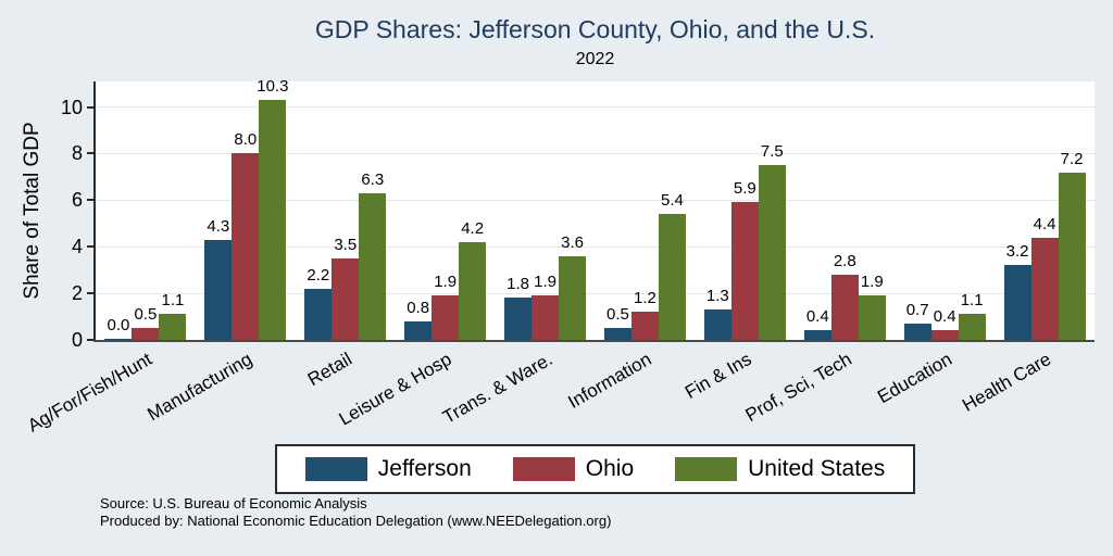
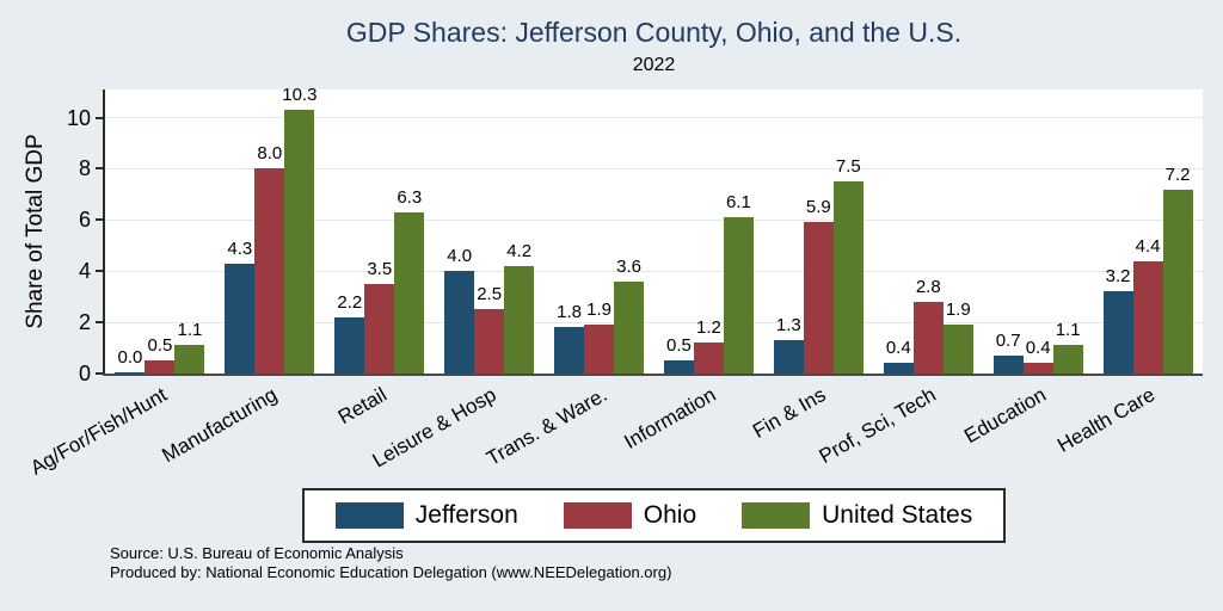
Jefferson/Leisure & Hosp: 0.8 -> 4.0
Ohio/Leisure & Hosp: 1.9 -> 2.5
United States/Information: 5.4 -> 6.1
